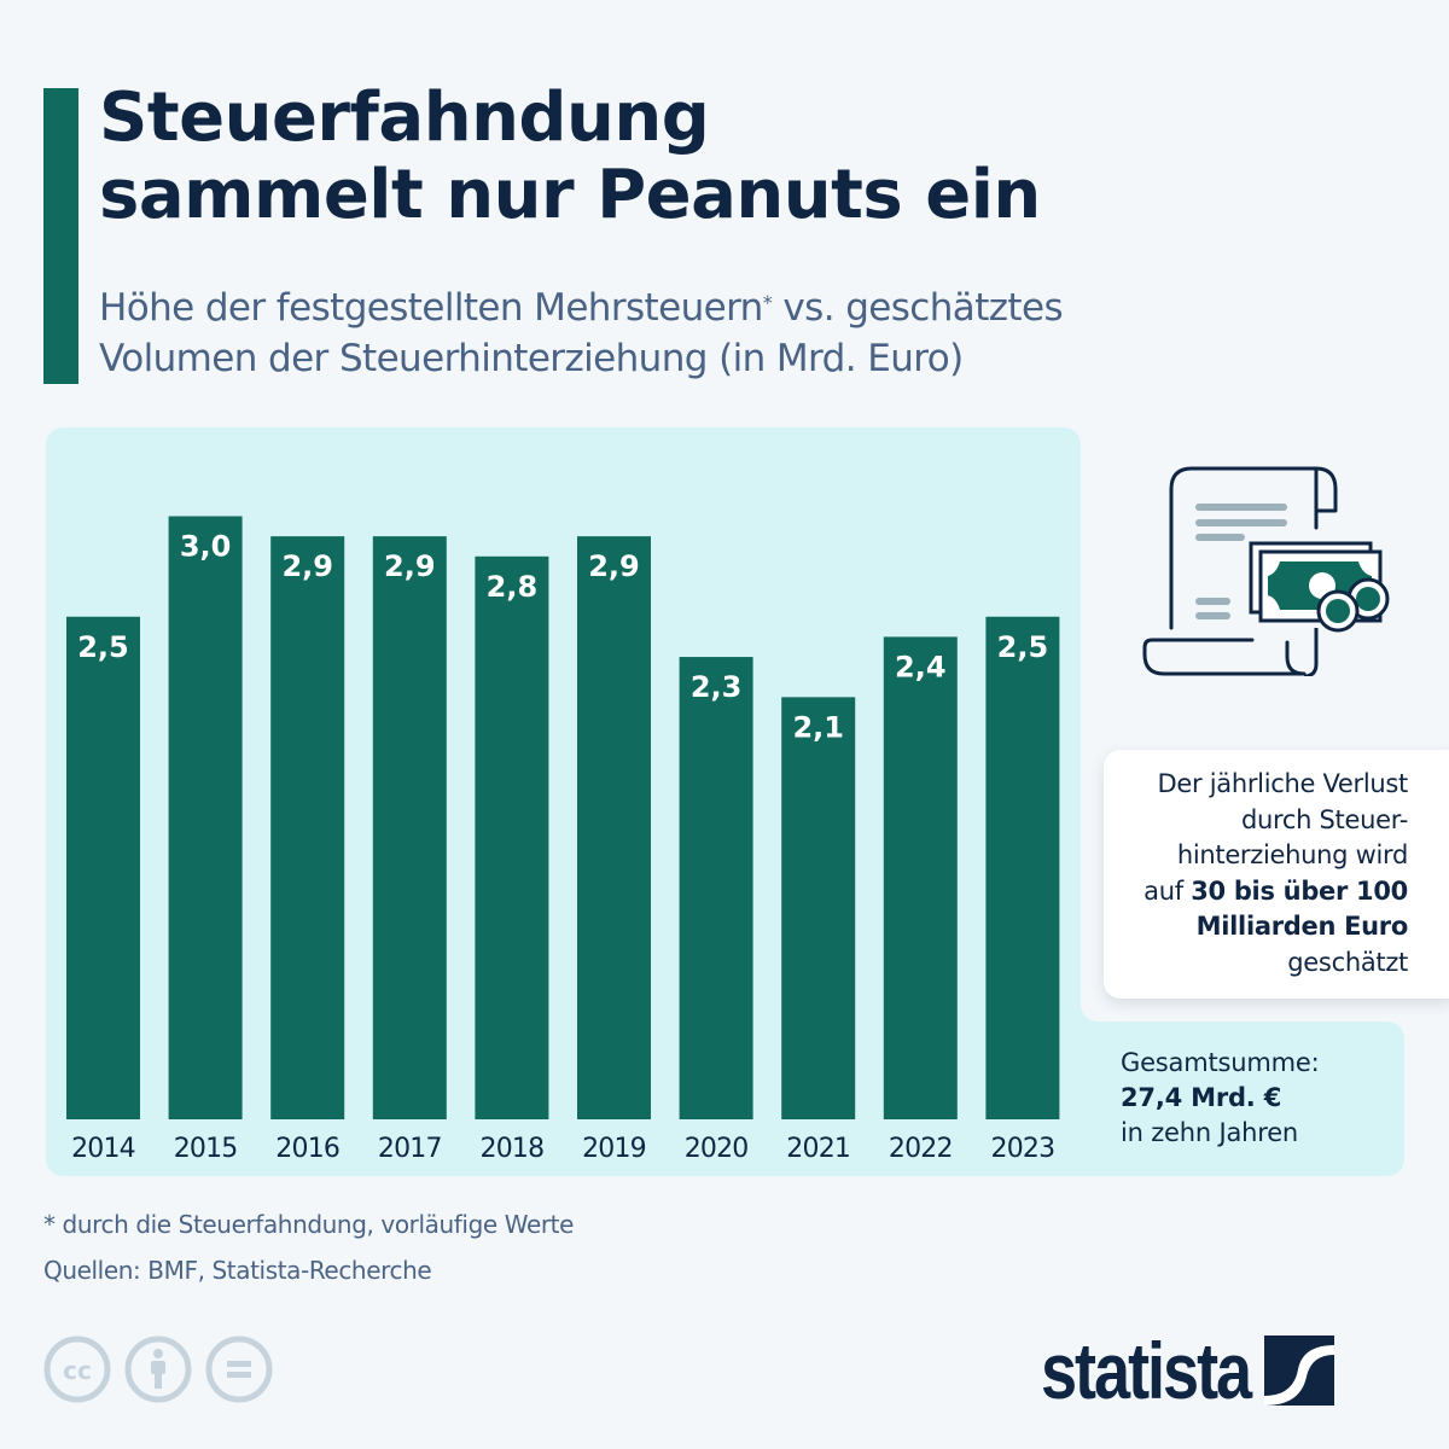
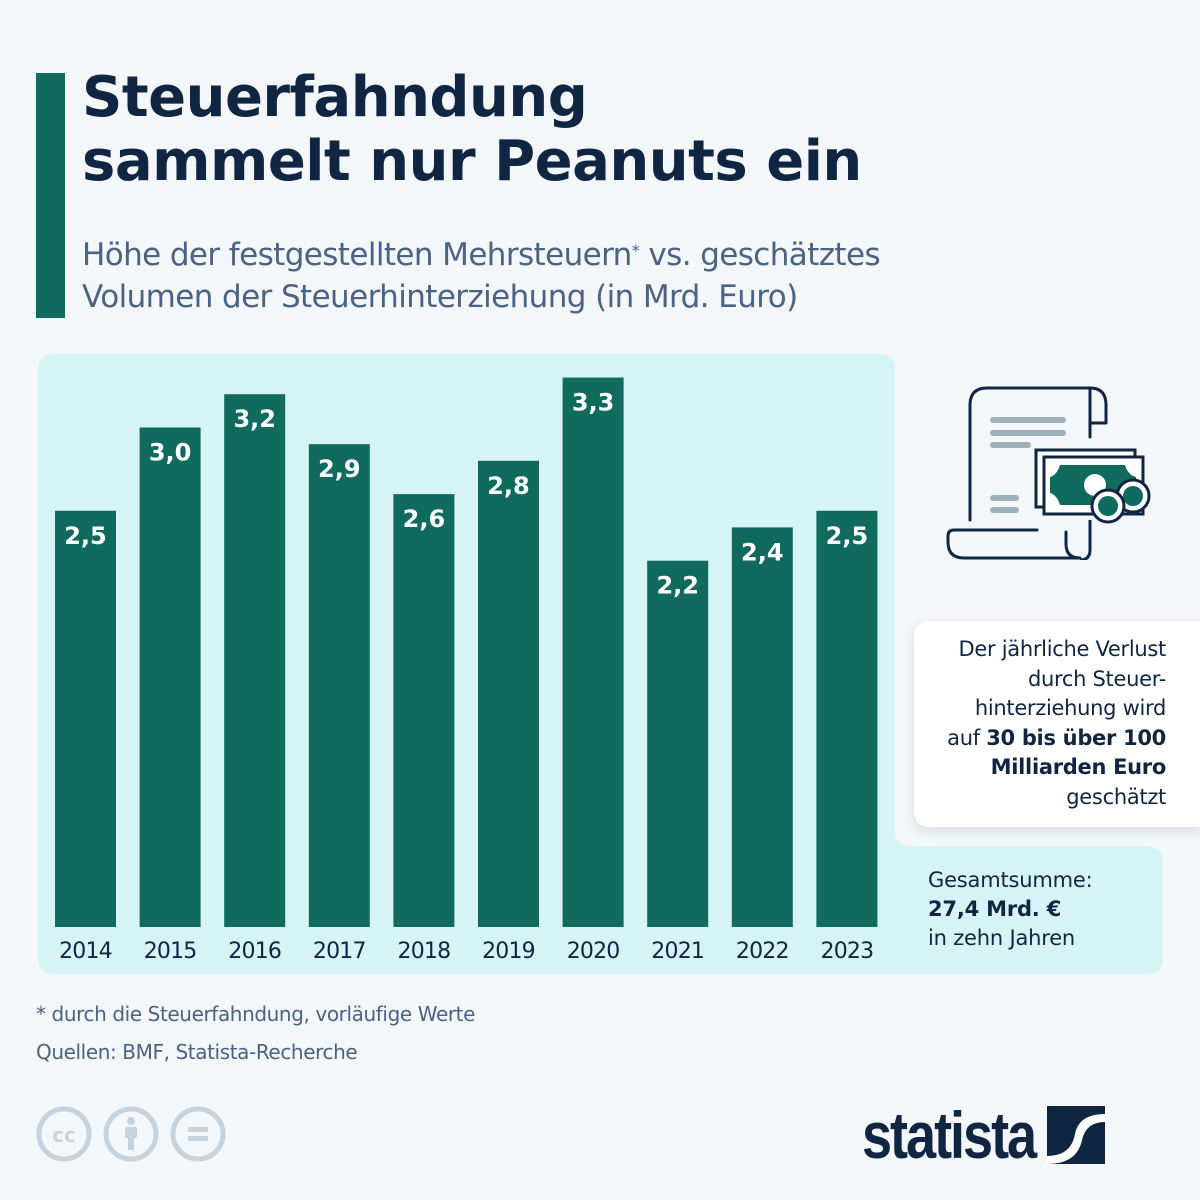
2016: 2,9 -> 3,2
2018: 2,8 -> 2,6
2019: 2,9 -> 2,8
2020: 2,3 -> 3,3
2021: 2,1 -> 2,2
